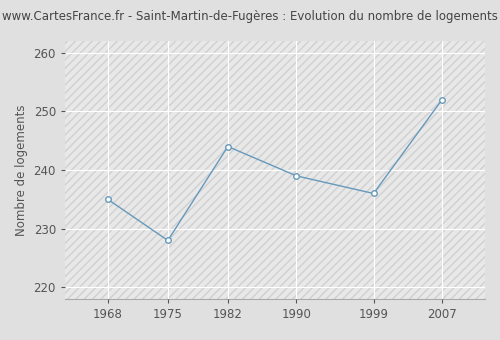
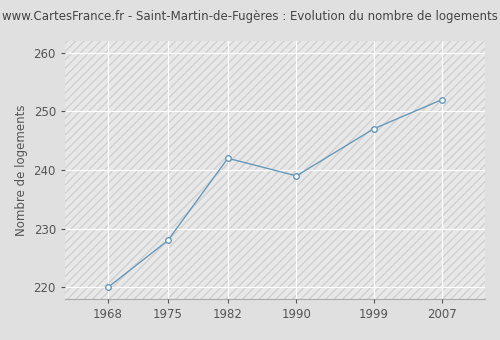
1968: 235 -> 220
1982: 244 -> 242
1999: 236 -> 247
